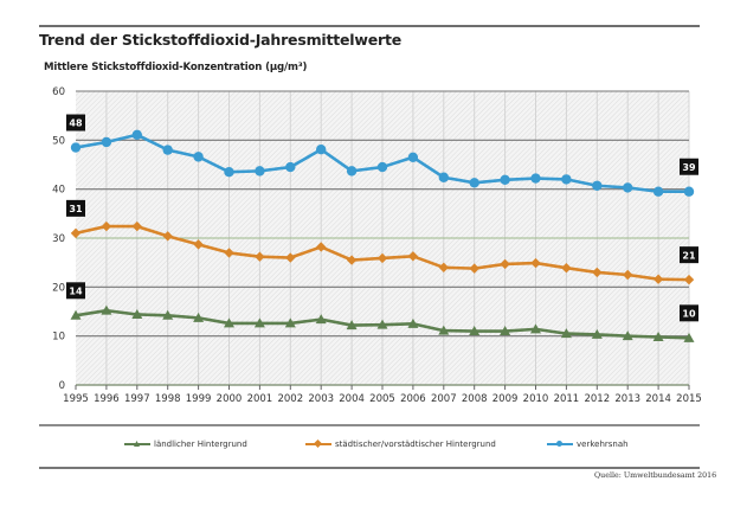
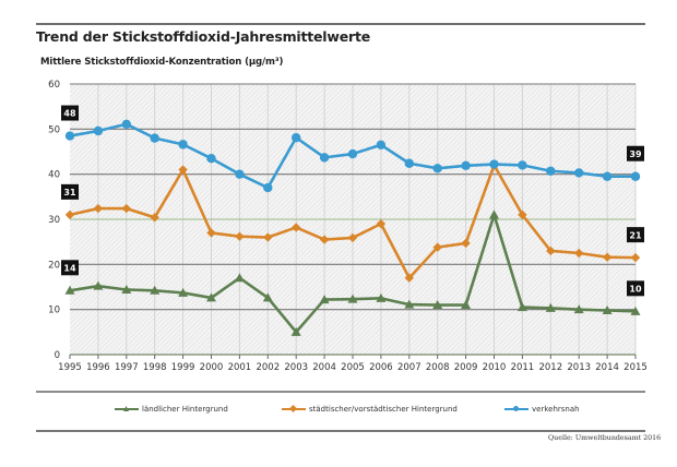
städtischer/vorstädtischer Hintergrund/1999: 29 -> 41
ländlicher Hintergrund/2001: 13 -> 17
verkehrsnah/2001: 44 -> 40
verkehrsnah/2002: 44 -> 37
ländlicher Hintergrund/2003: 13 -> 5
städtischer/vorstädtischer Hintergrund/2006: 26 -> 29
städtischer/vorstädtischer Hintergrund/2007: 24 -> 17
ländlicher Hintergrund/2010: 11 -> 31
städtischer/vorstädtischer Hintergrund/2010: 25 -> 42
städtischer/vorstädtischer Hintergrund/2011: 24 -> 31
